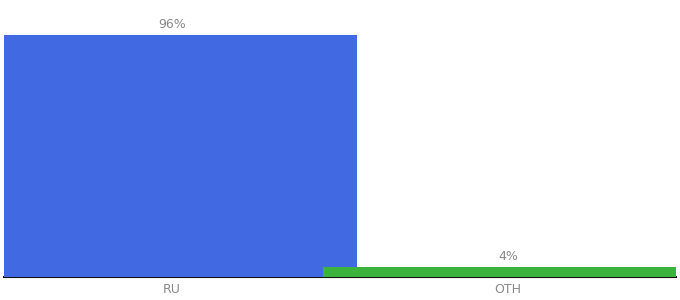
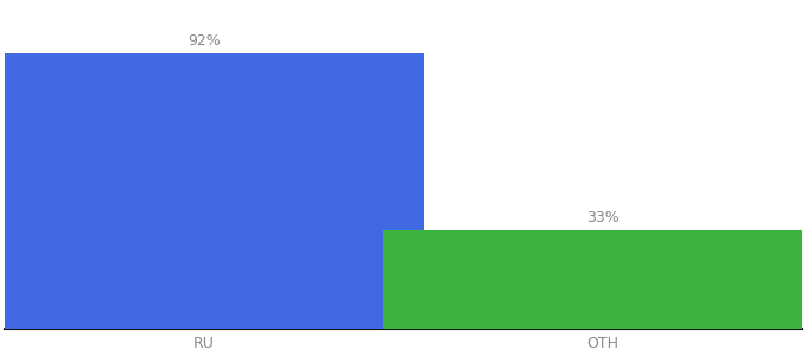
RU: 96% -> 92%
OTH: 4% -> 33%
